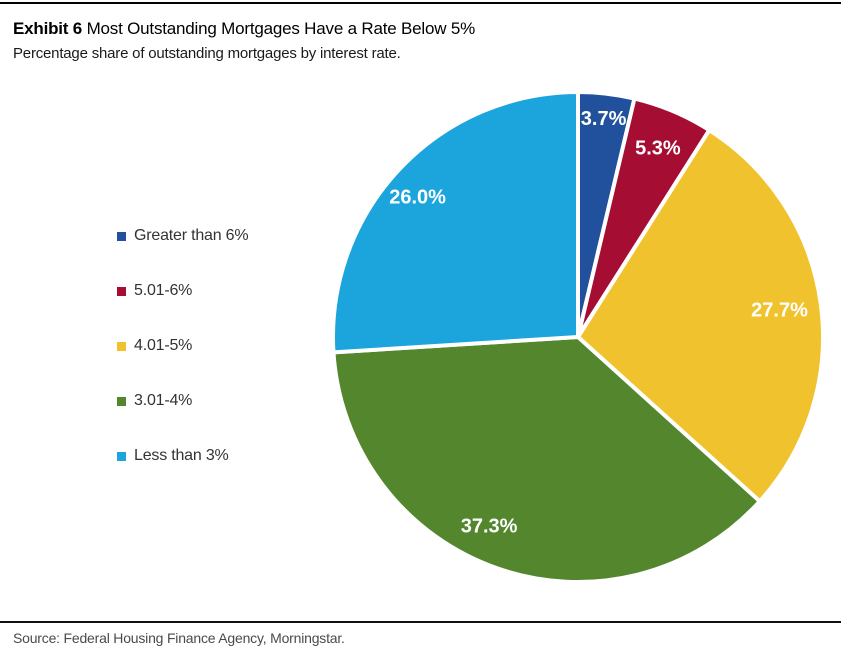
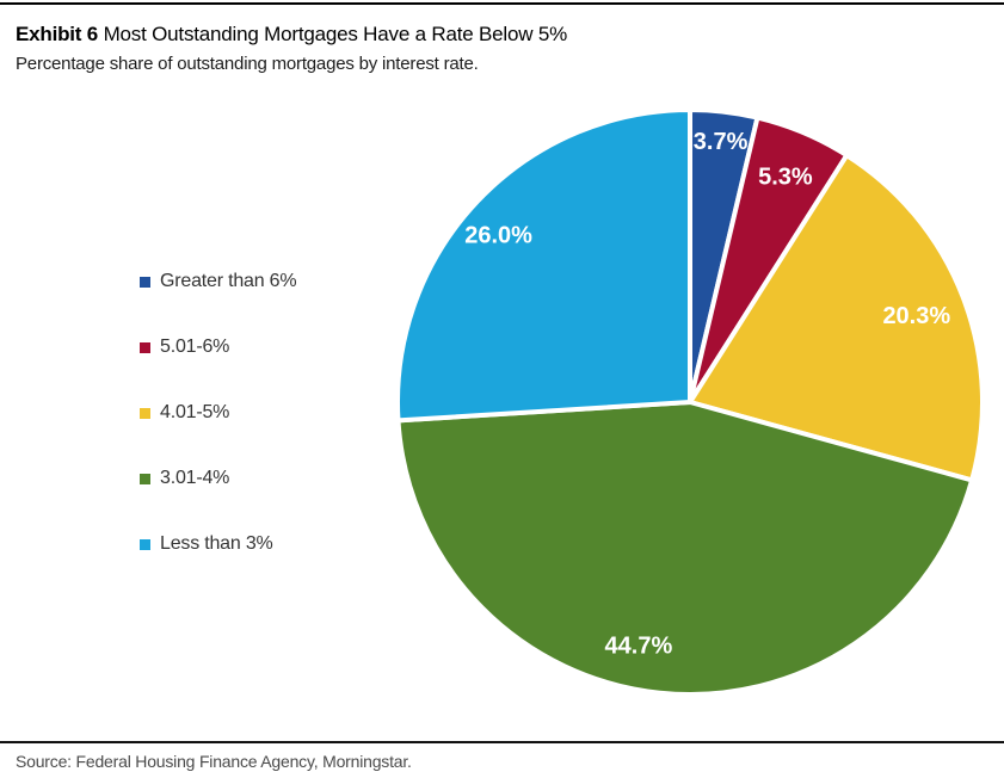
4.01-5%: 27.7% -> 20.3%
3.01-4%: 37.3% -> 44.7%
